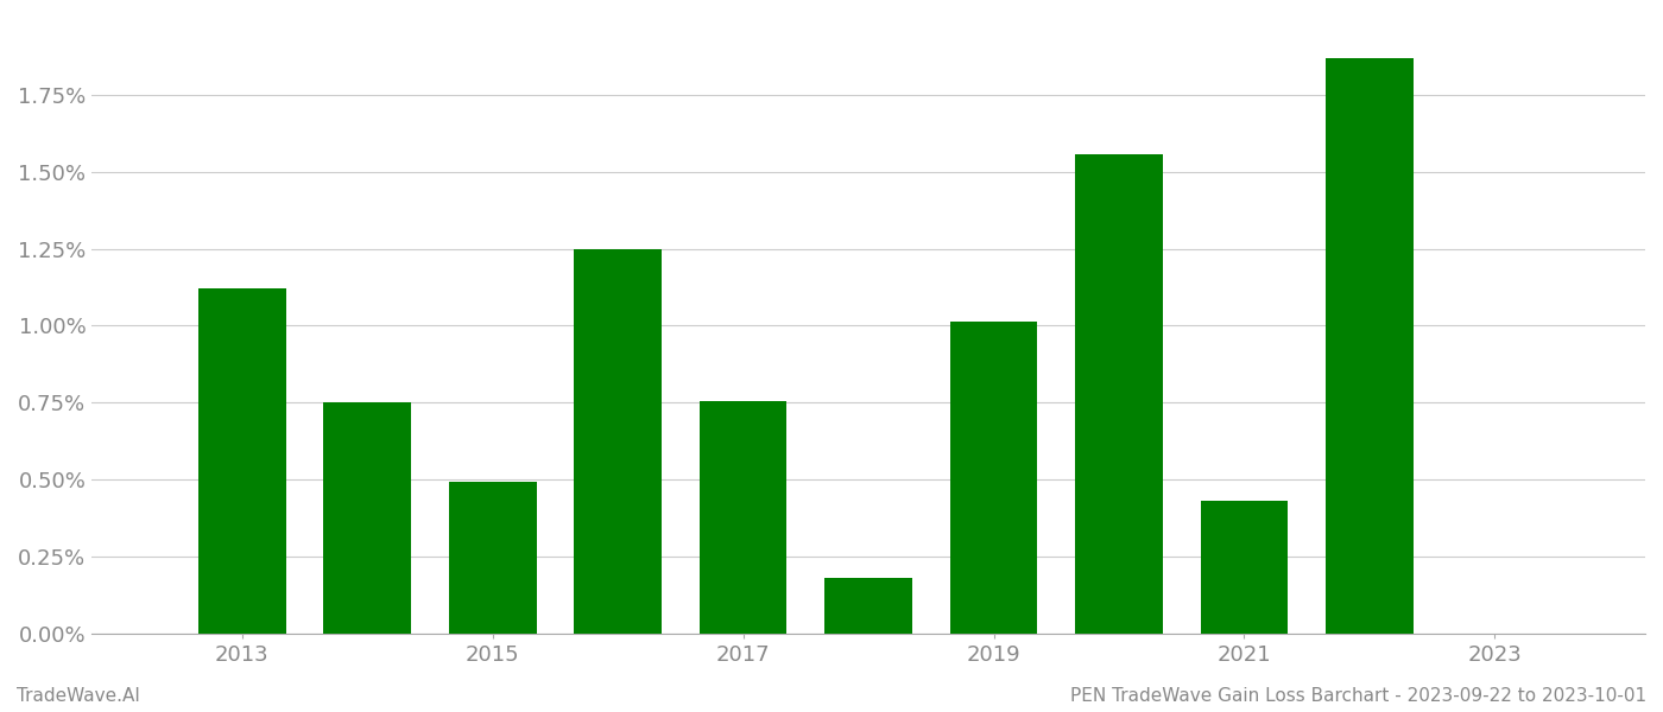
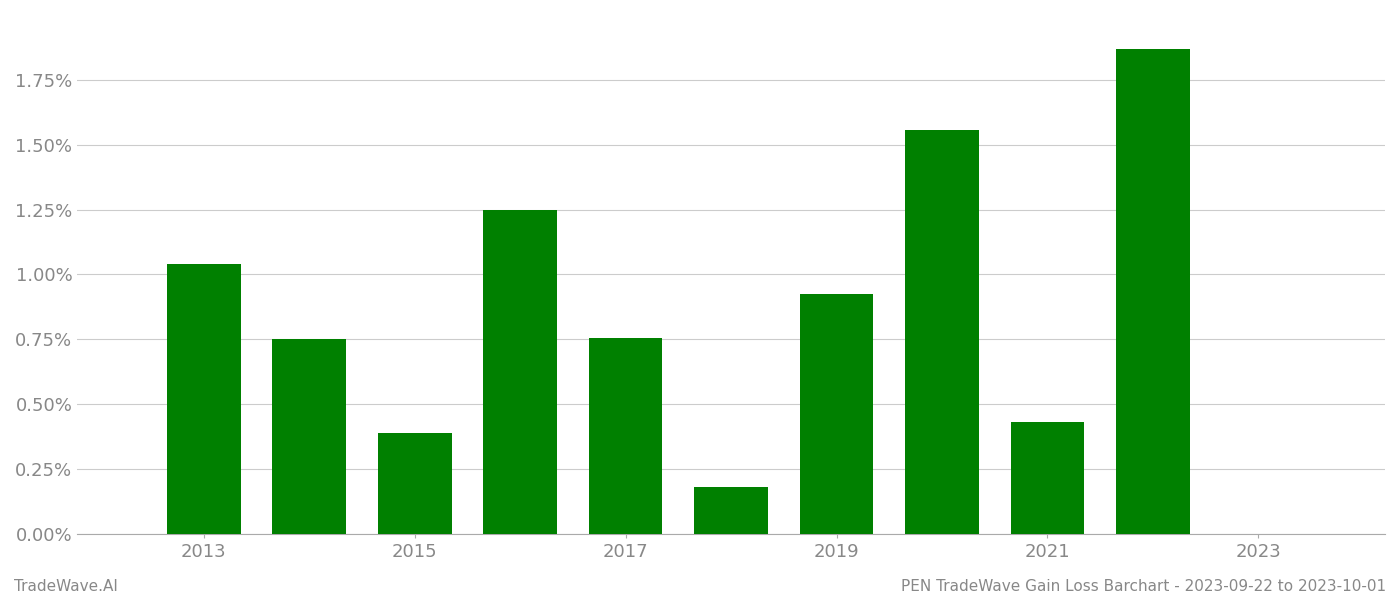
2013: 1.120% -> 1.040%
2015: 0.495% -> 0.390%
2019: 1.015% -> 0.925%
